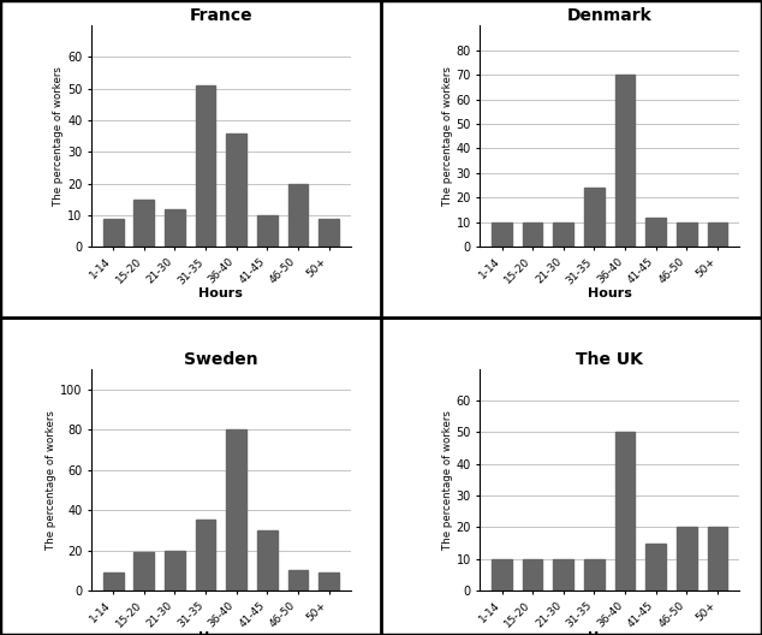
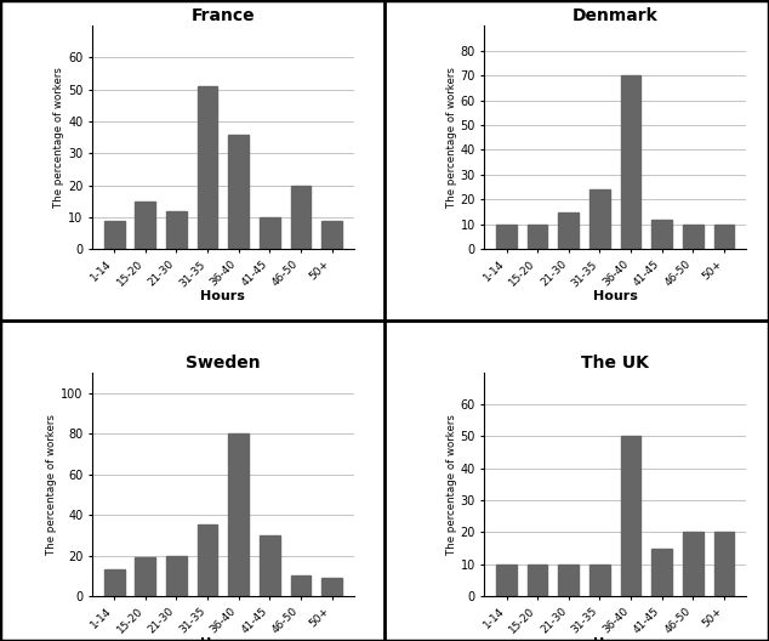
Denmark/21-30: 10 -> 15
Sweden/1-14: 9 -> 13
